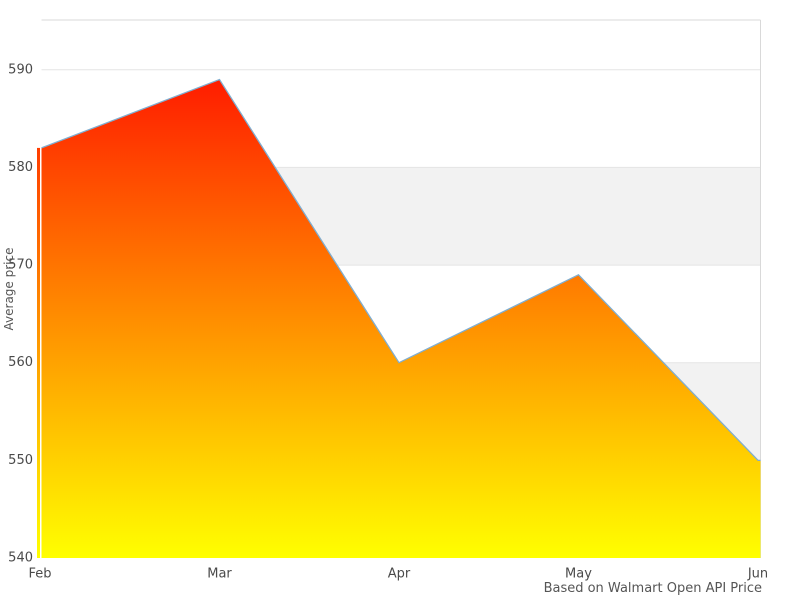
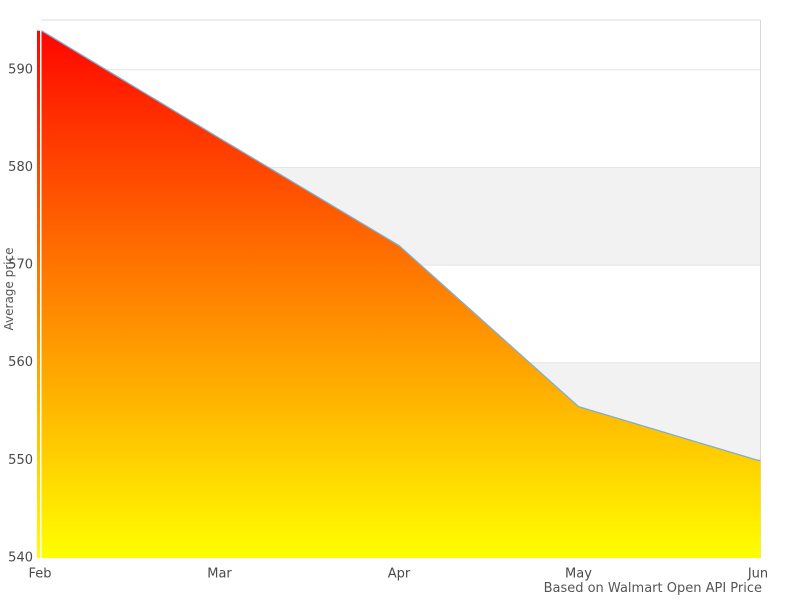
Feb: 582 -> 594
Mar: 589 -> 583
Apr: 560 -> 572
May: 569 -> 556
